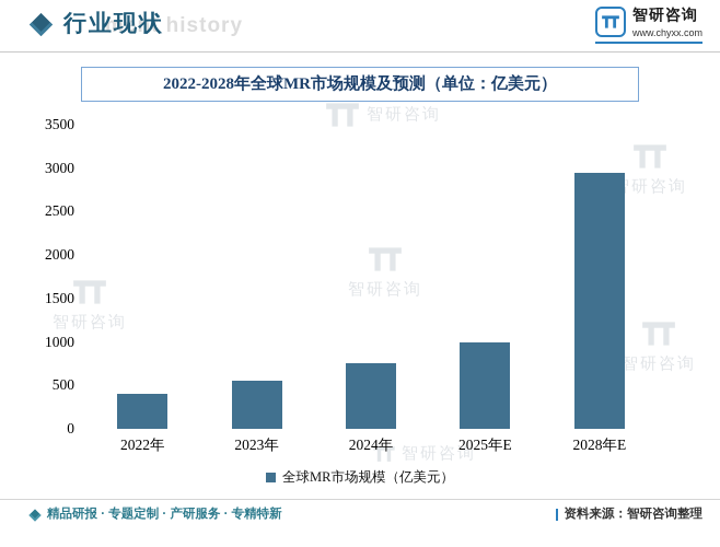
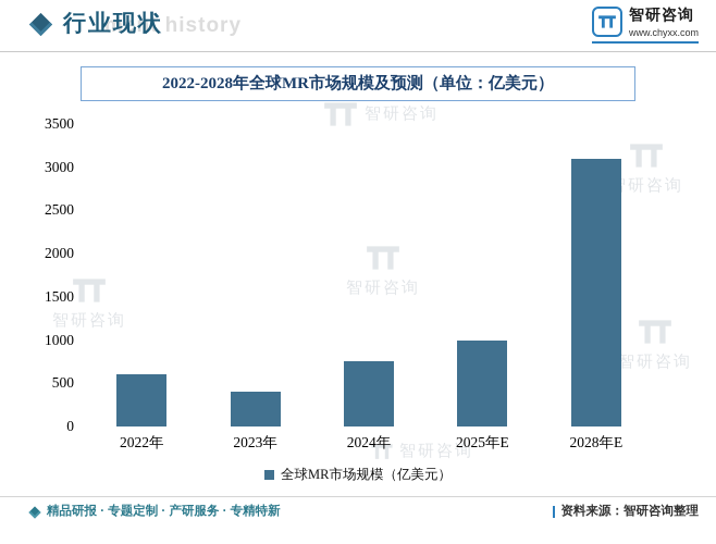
2022年: 400 -> 600
2023年: 600 -> 400
2028年E: 2900 -> 3100
